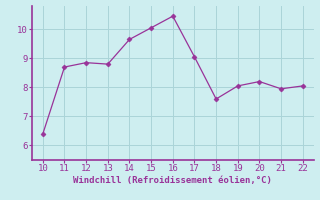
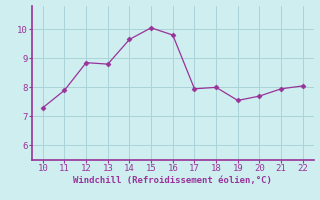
10: 6.40 -> 7.30
11: 8.70 -> 7.90
16: 10.45 -> 9.80
17: 9.05 -> 7.95
18: 7.60 -> 8.00
19: 8.05 -> 7.55
20: 8.20 -> 7.70
